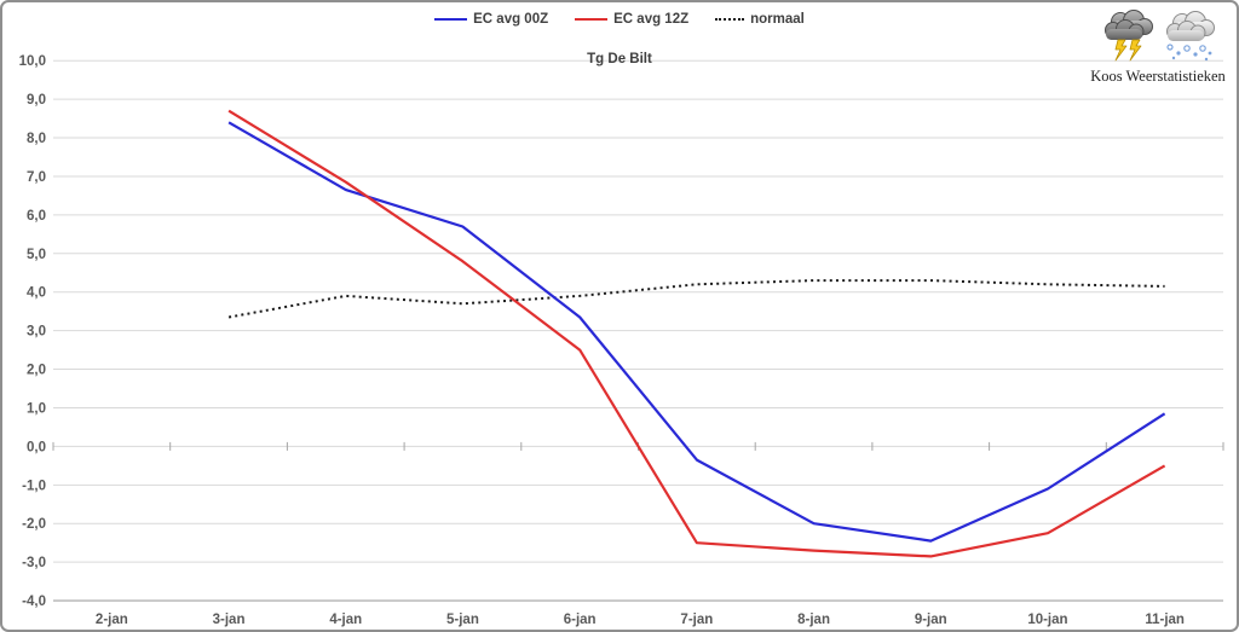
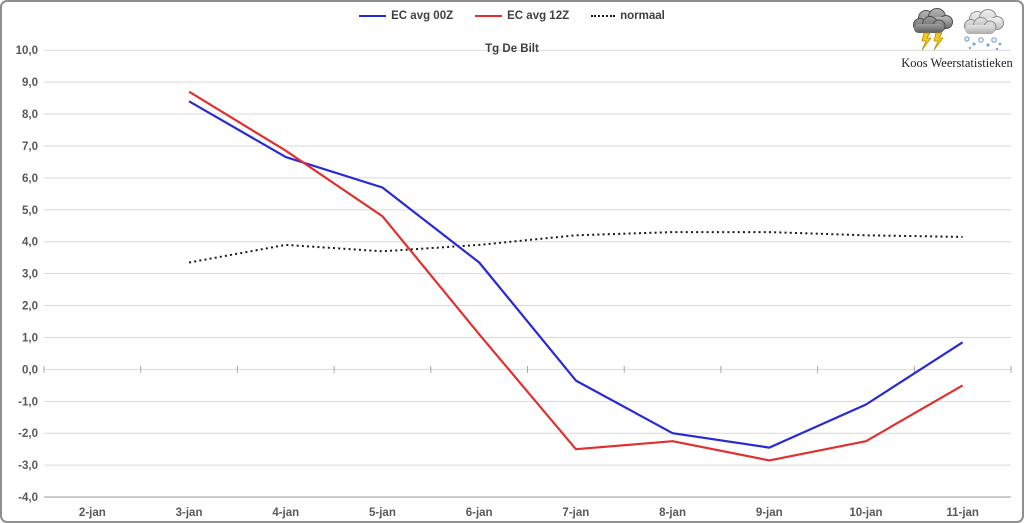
EC avg 12Z/6-jan: 2,5 -> 1,1
EC avg 12Z/8-jan: -2,7 -> -2,2
